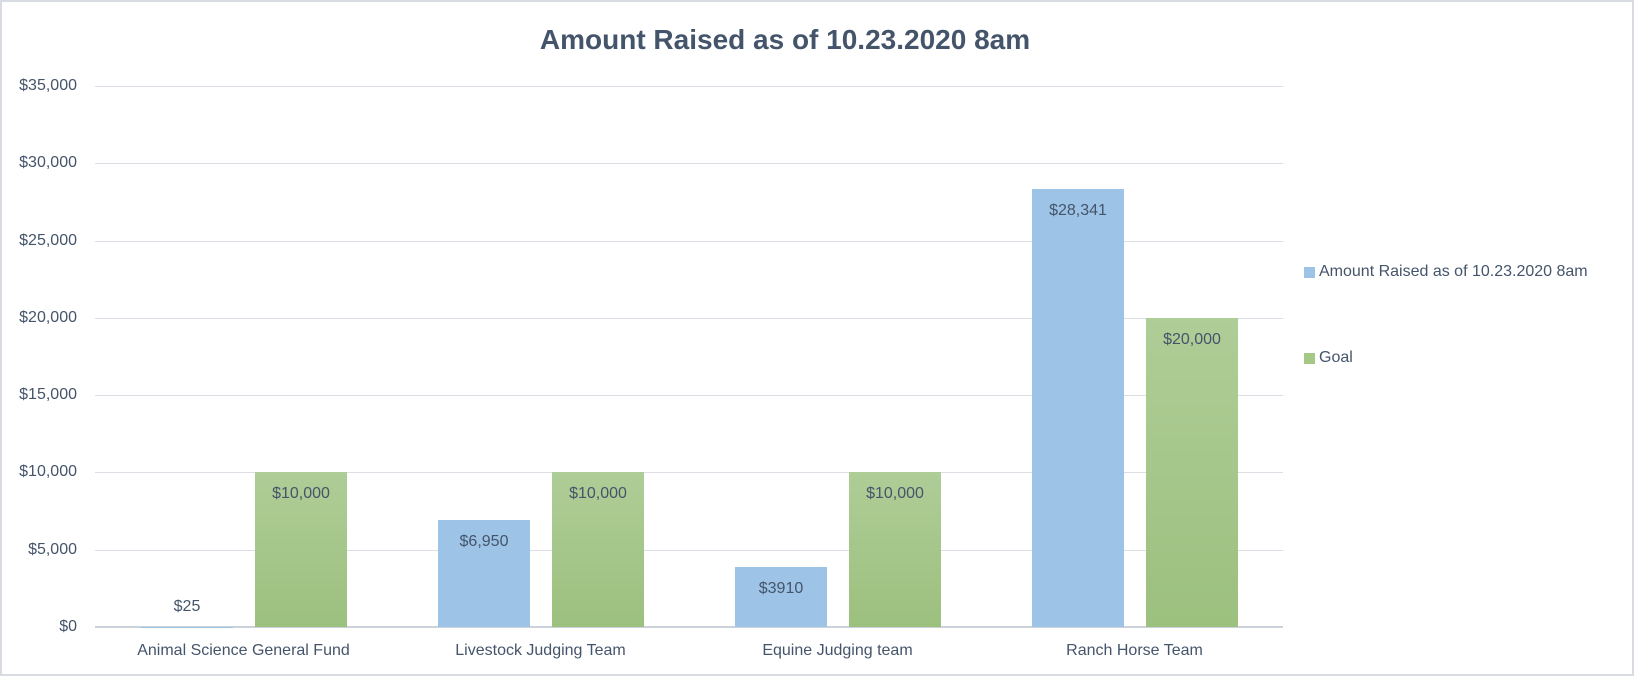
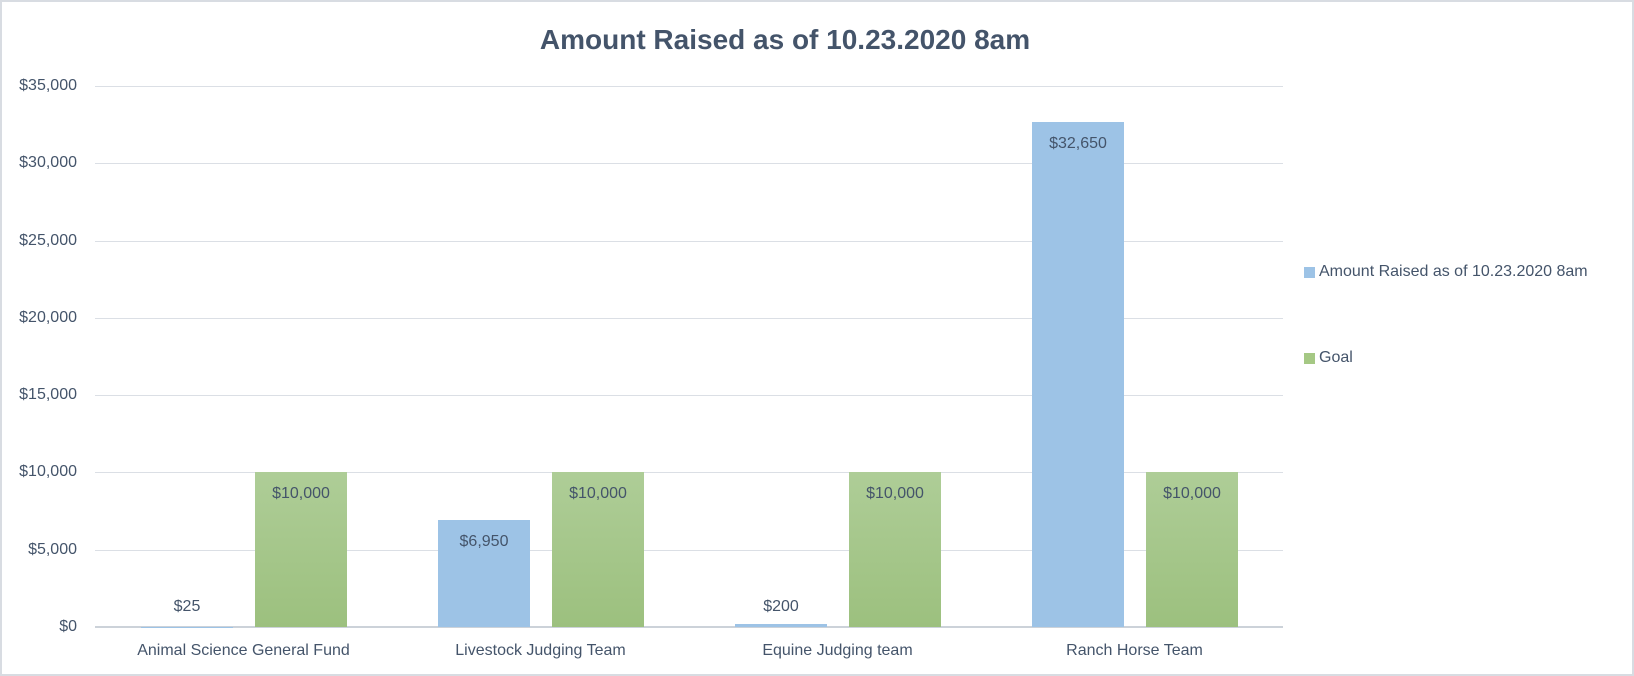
Amount Raised as of 10.23.2020 8am/Equine Judging team: $3910 -> $200
Amount Raised as of 10.23.2020 8am/Ranch Horse Team: $28,341 -> $32,650
Goal/Ranch Horse Team: $20,000 -> $10,000
